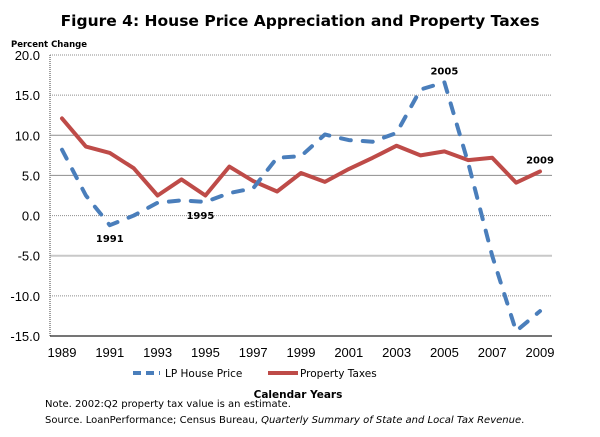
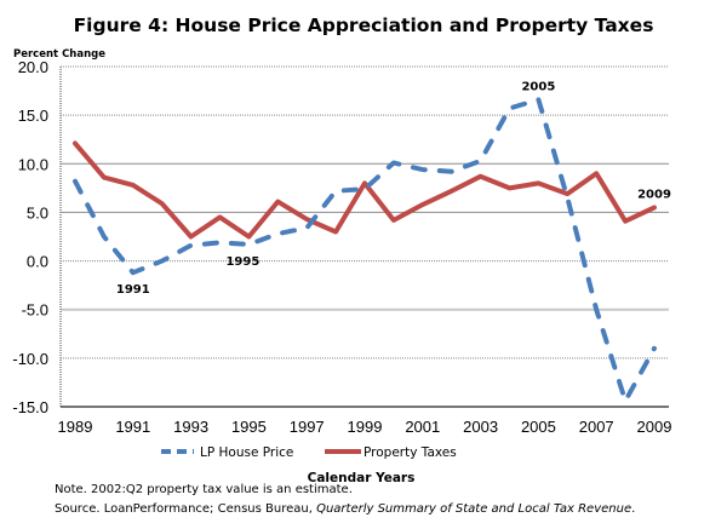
Property Taxes/1999: 5 -> 8
Property Taxes/2007: 7 -> 9
LP House Price/2009: -12 -> -9
